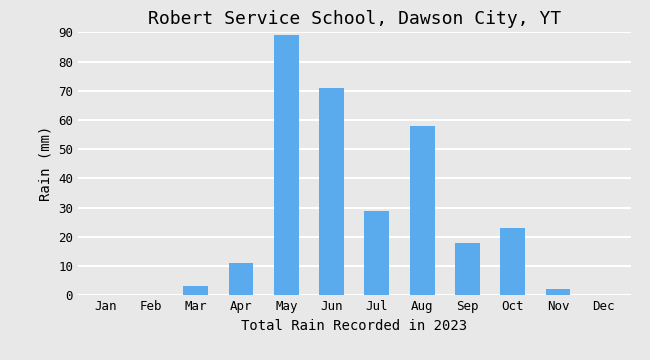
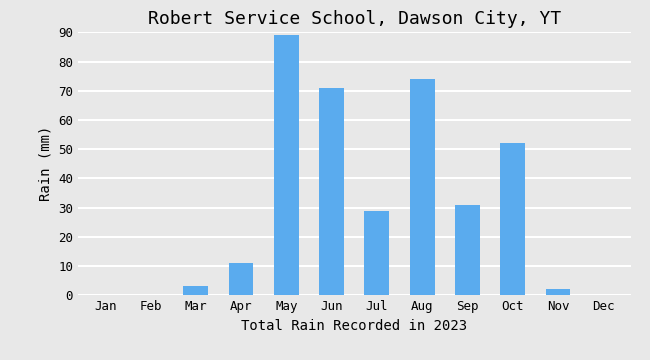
Aug: 58 -> 74
Sep: 18 -> 31
Oct: 23 -> 52
